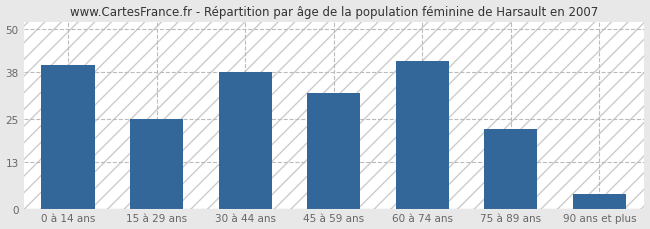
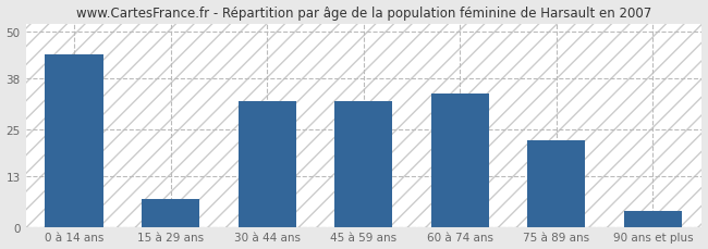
0 à 14 ans: 40 -> 44
15 à 29 ans: 25 -> 7
30 à 44 ans: 38 -> 32
60 à 74 ans: 41 -> 34
